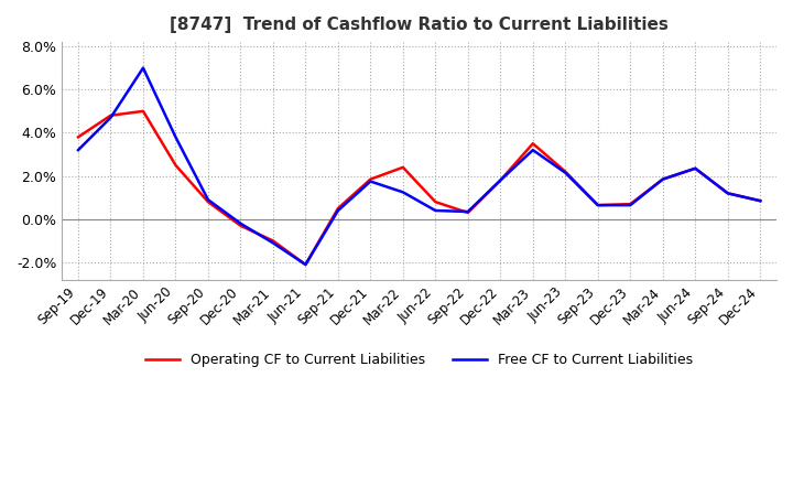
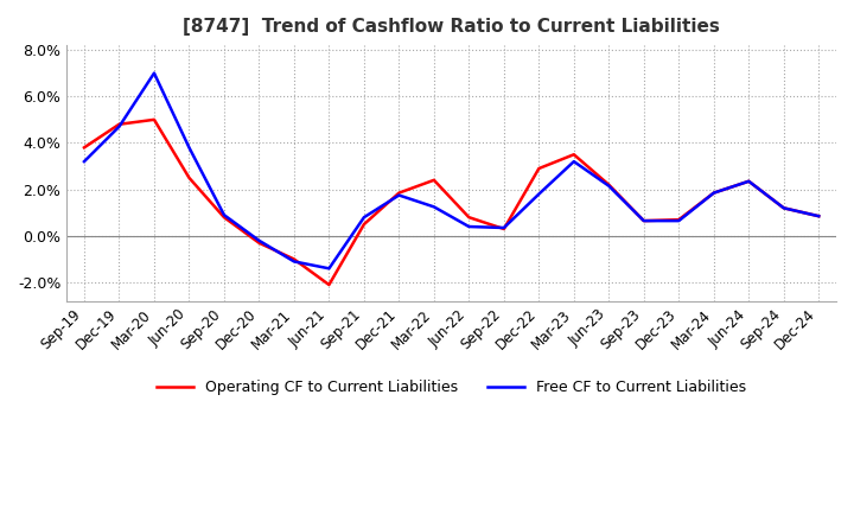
Free CF to Current Liabilities/Jun-21: -2.1% -> -1.4%
Free CF to Current Liabilities/Sep-21: 0.4% -> 0.8%
Operating CF to Current Liabilities/Dec-22: 1.8% -> 2.9%
